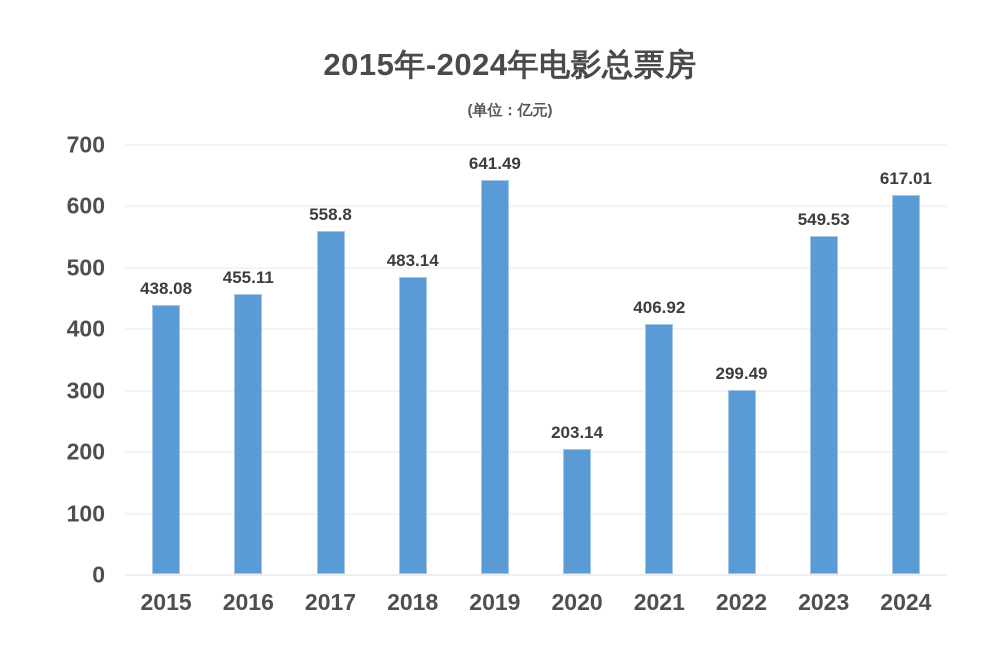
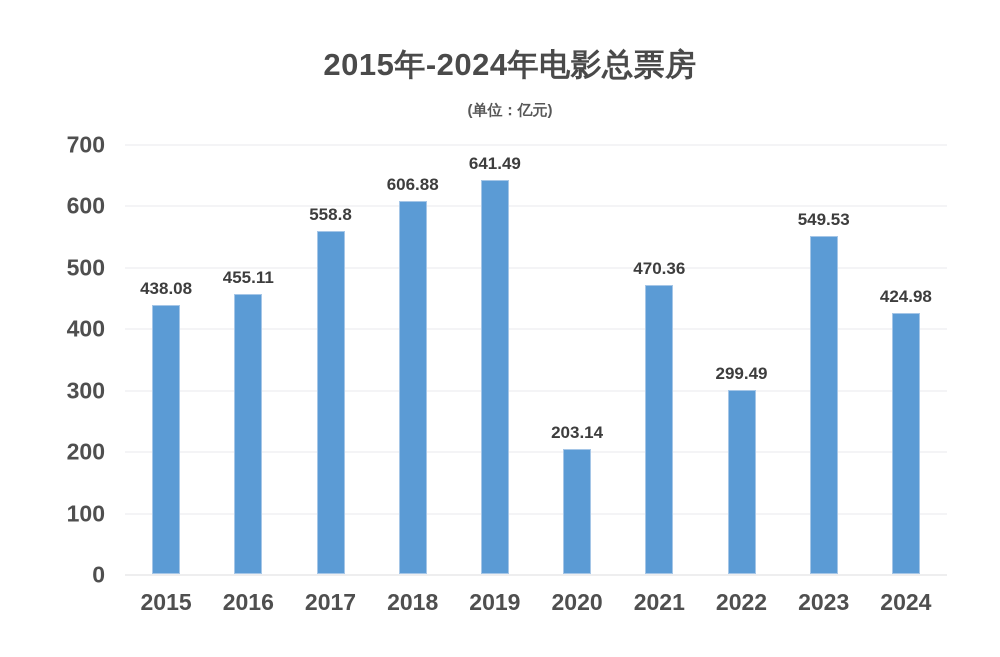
2018: 483.14 -> 606.88
2021: 406.92 -> 470.36
2024: 617.01 -> 424.98
